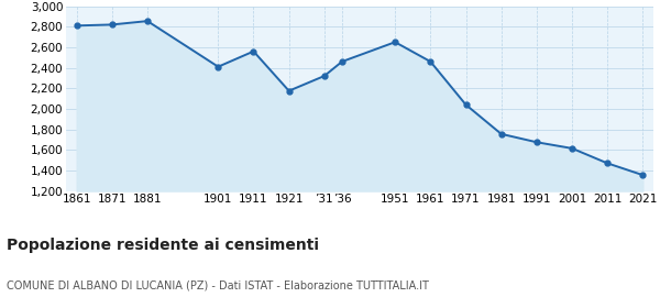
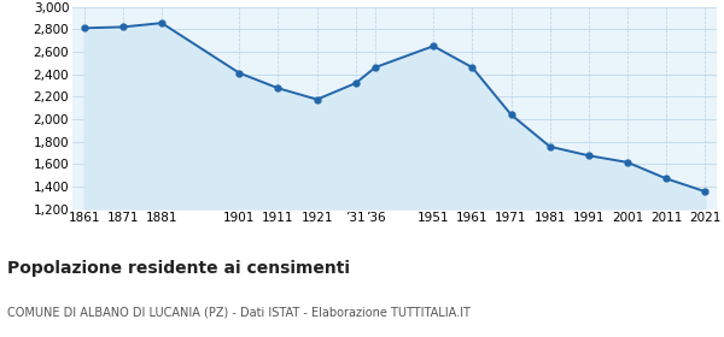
1911: 2,560 -> 2,280
